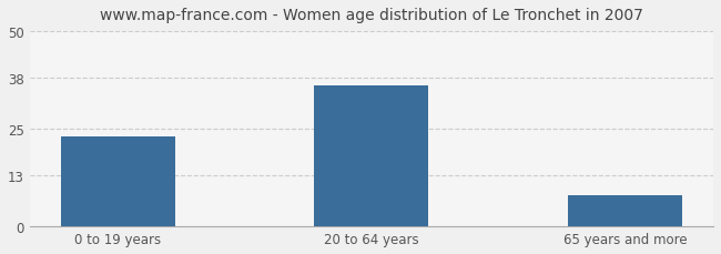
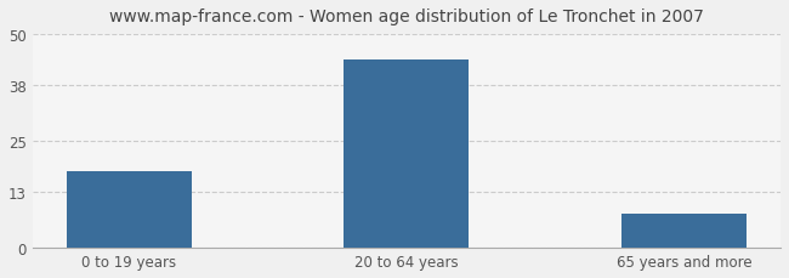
0 to 19 years: 23 -> 18
20 to 64 years: 36 -> 44
